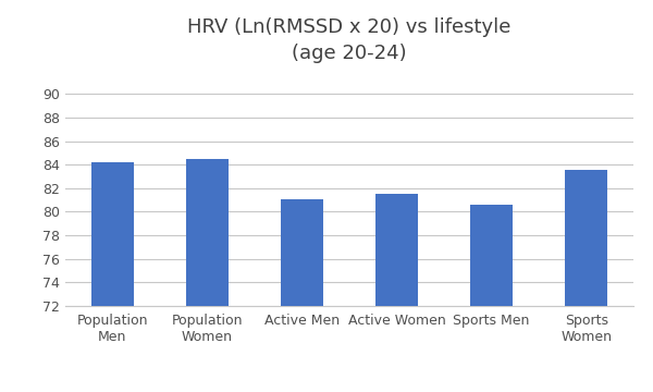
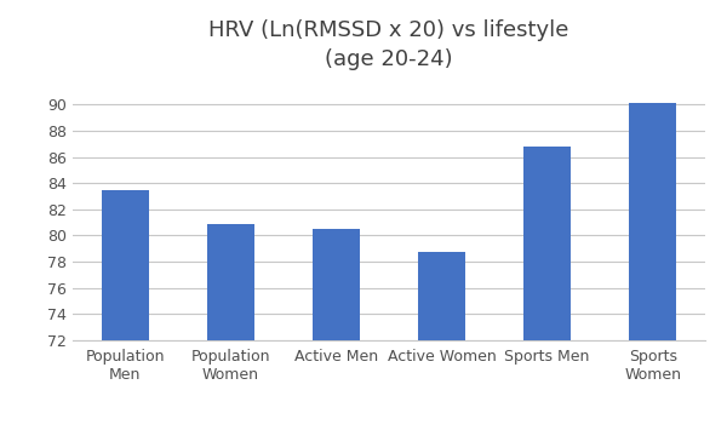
Population Men: 84.2 -> 83.5
Population Women: 84.5 -> 80.9
Active Men: 81.1 -> 80.5
Active Women: 81.5 -> 78.7
Sports Men: 80.6 -> 86.8
Sports Women: 83.6 -> 90.1
